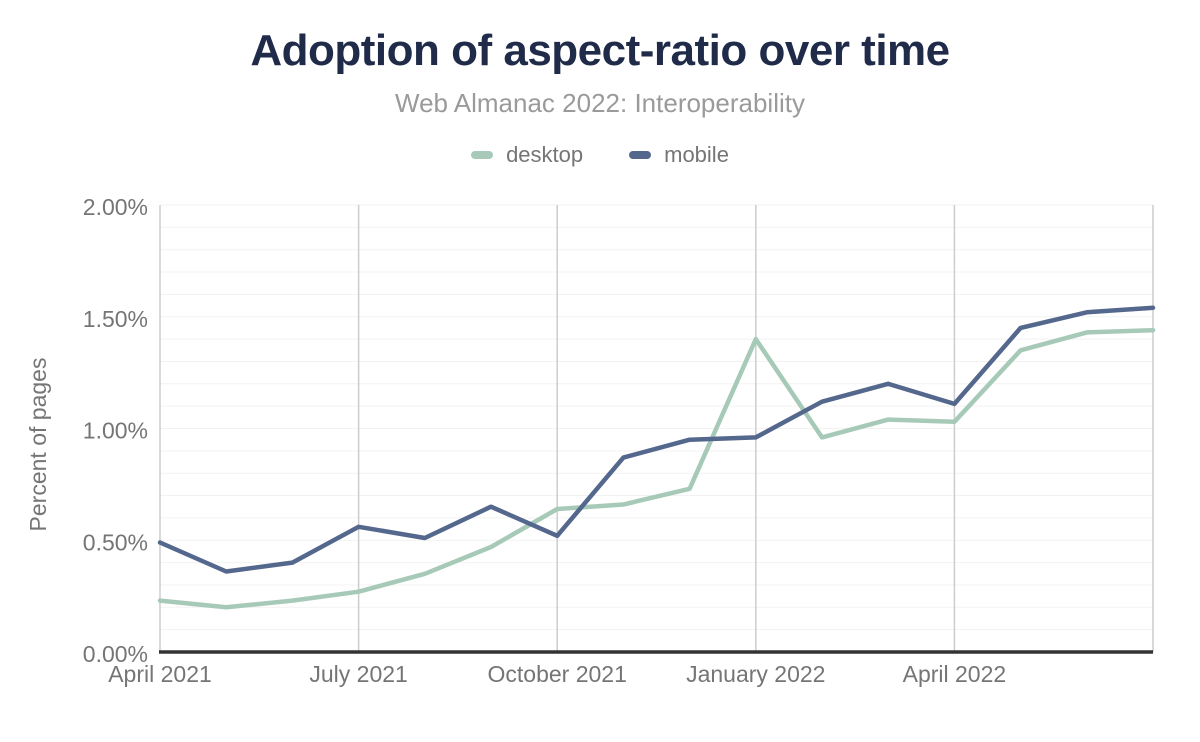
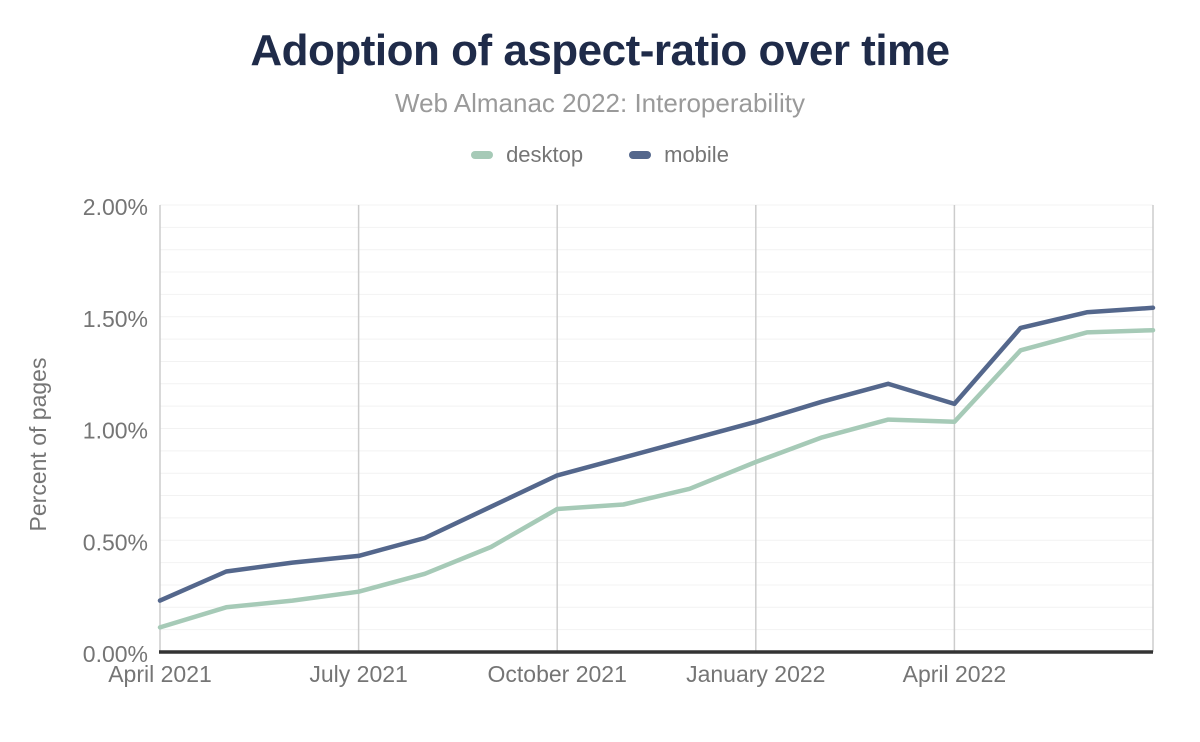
desktop/April 2021: 0.23% -> 0.11%
mobile/April 2021: 0.49% -> 0.23%
mobile/July 2021: 0.56% -> 0.43%
mobile/October 2021: 0.52% -> 0.79%
desktop/January 2022: 1.40% -> 0.85%
mobile/January 2022: 0.96% -> 1.03%
